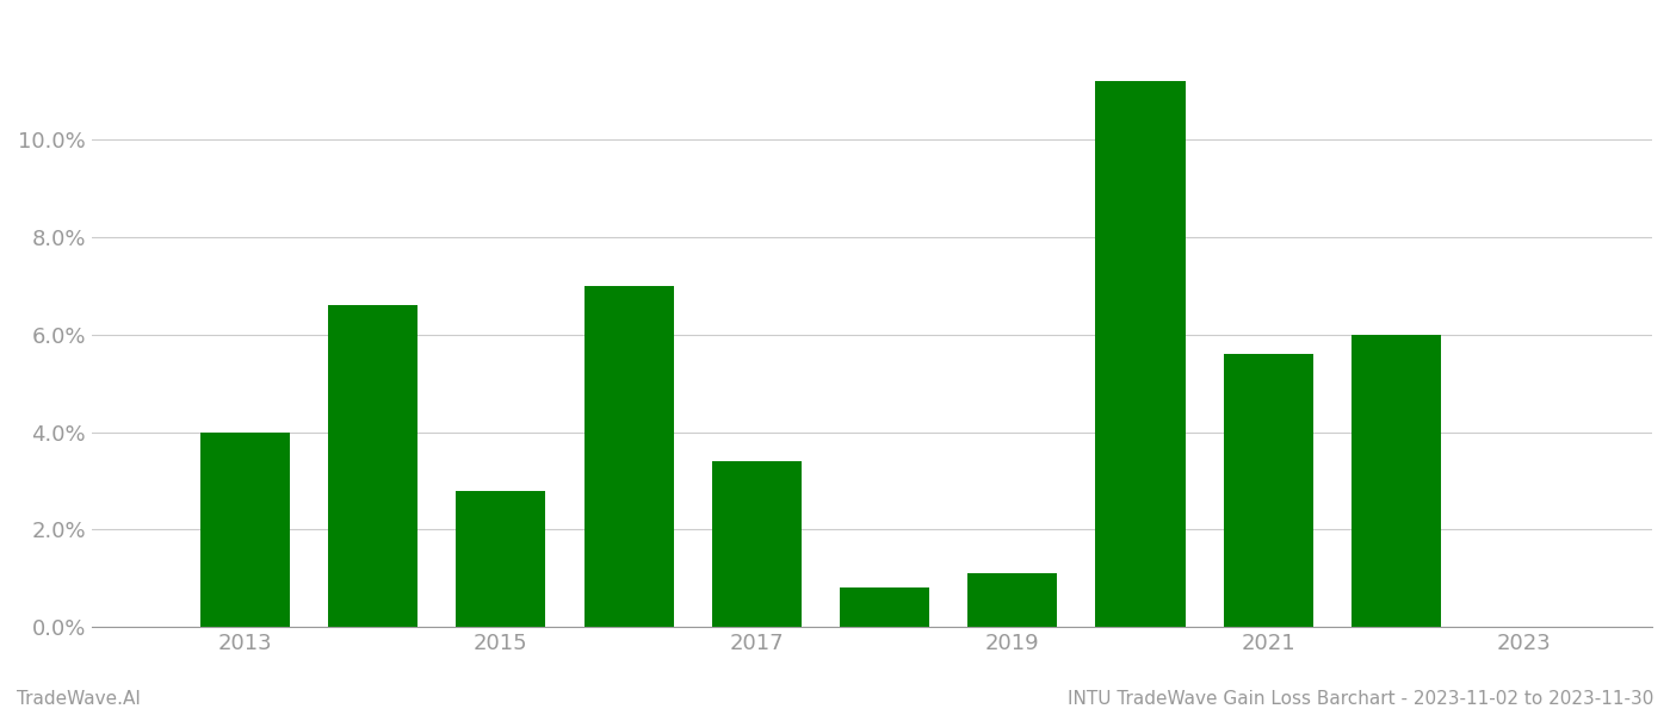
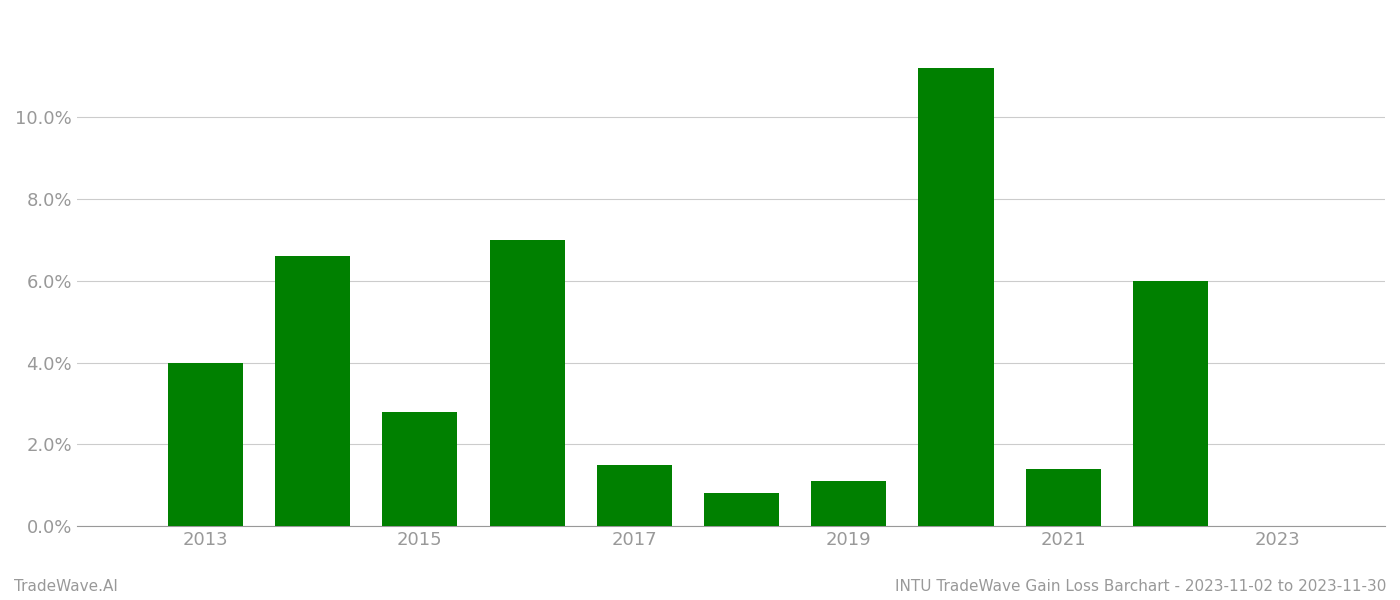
2017: 3.4% -> 1.5%
2021: 5.6% -> 1.4%
